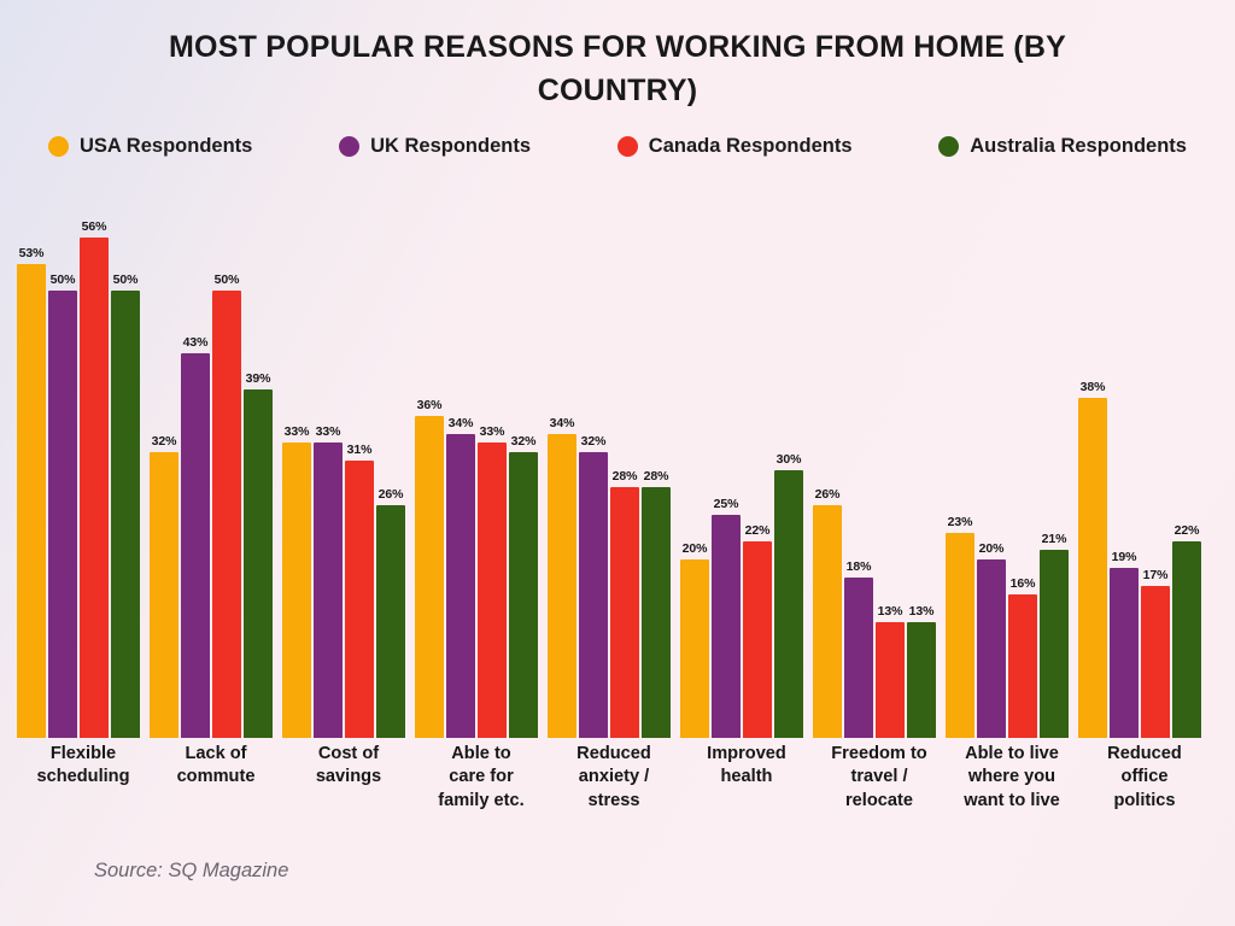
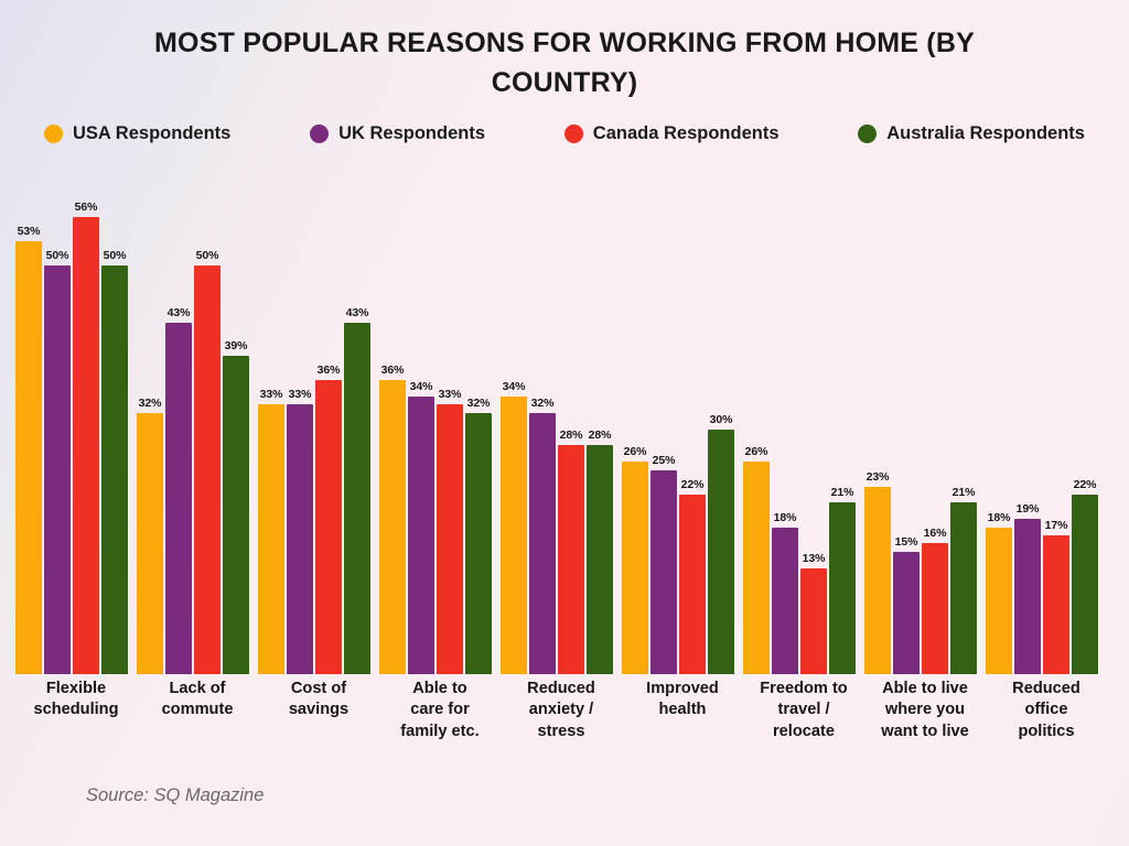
Canada Respondents/Cost of savings: 31% -> 36%
Australia Respondents/Cost of savings: 26% -> 43%
USA Respondents/Improved health: 20% -> 26%
Australia Respondents/Freedom to travel / relocate: 13% -> 21%
UK Respondents/Able to live where you want to live: 20% -> 15%
USA Respondents/Reduced office politics: 38% -> 18%
